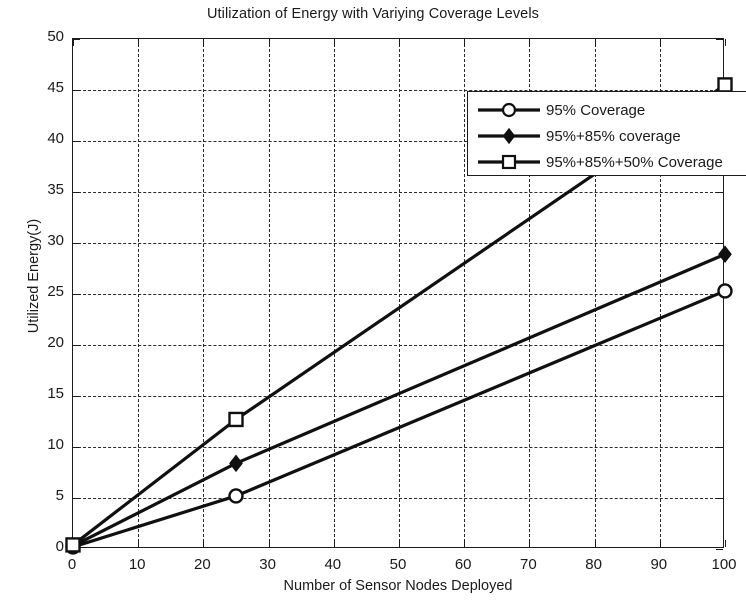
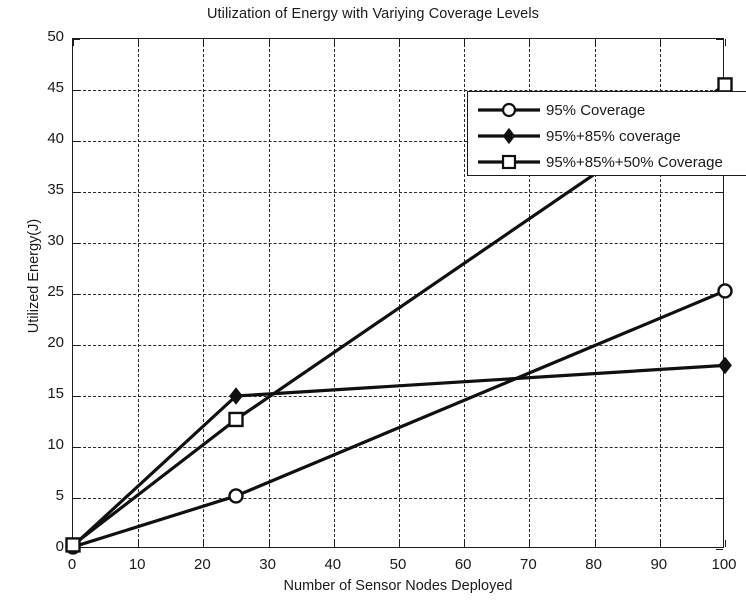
95%+85% coverage/25: 8 -> 15
95%+85% coverage/100: 29 -> 18
